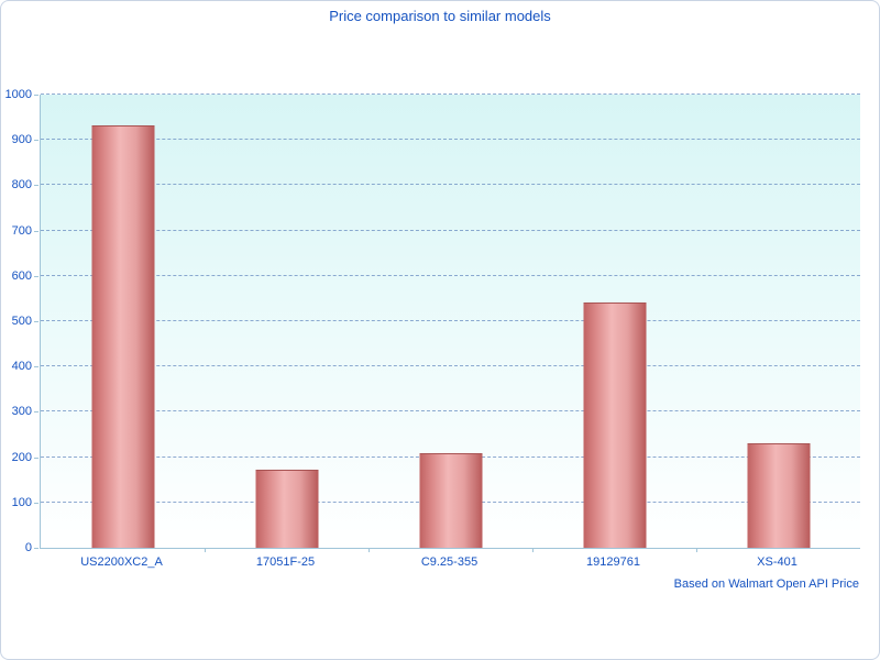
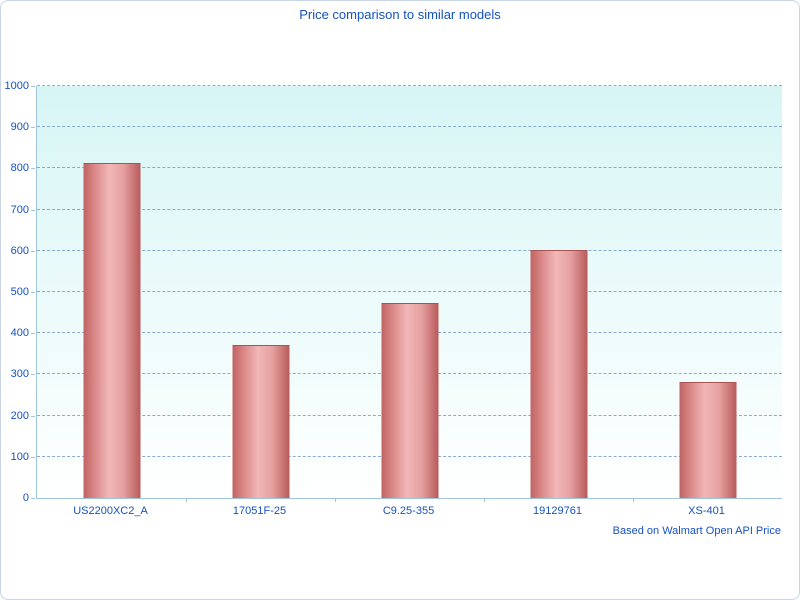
US2200XC2_A: 930 -> 810
17051F-25: 170 -> 370
C9.25-355: 210 -> 470
19129761: 540 -> 600
XS-401: 230 -> 280
